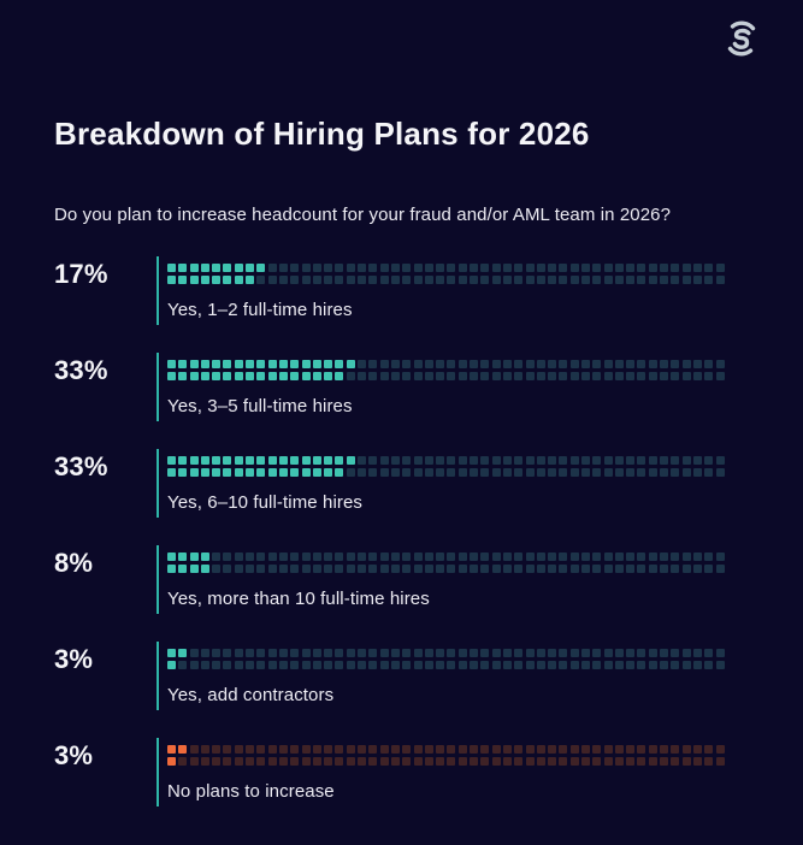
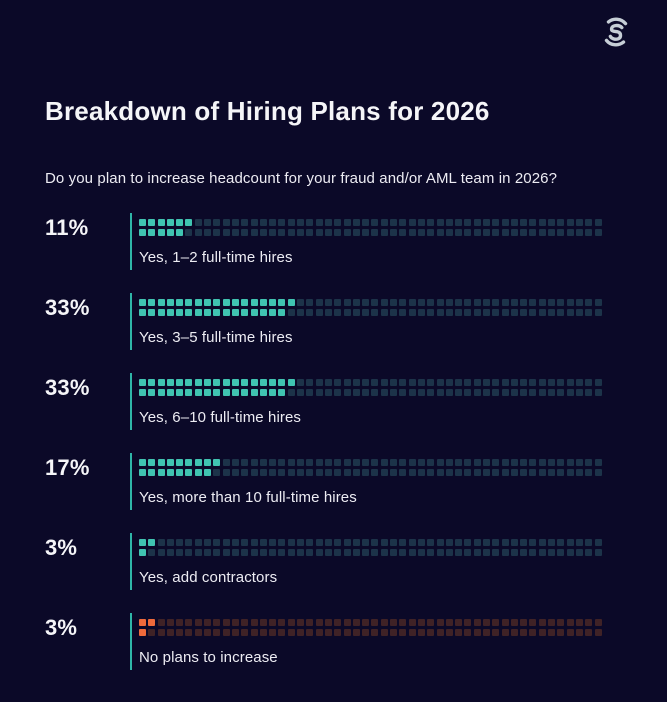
Yes, 1–2 full-time hires: 17% -> 11%
Yes, more than 10 full-time hires: 8% -> 17%
